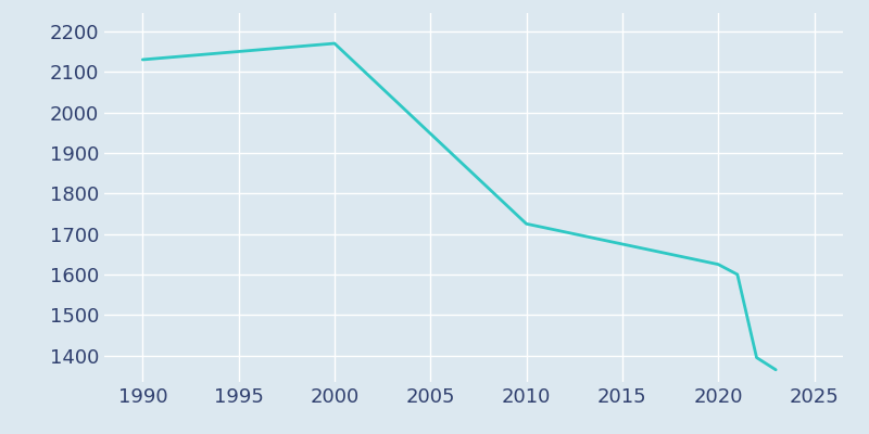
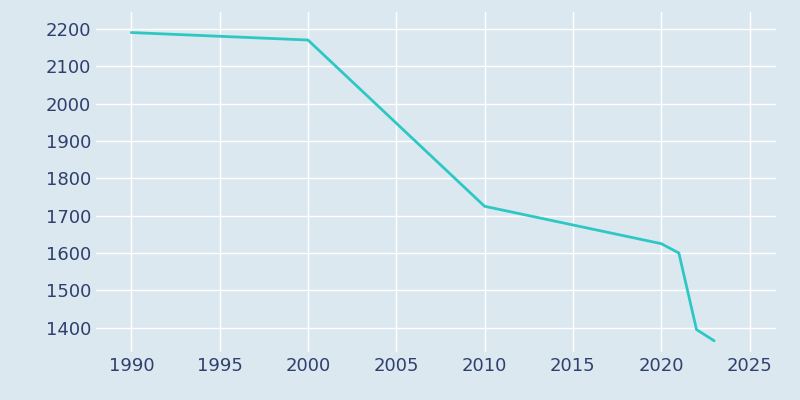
1990: 2130 -> 2190
